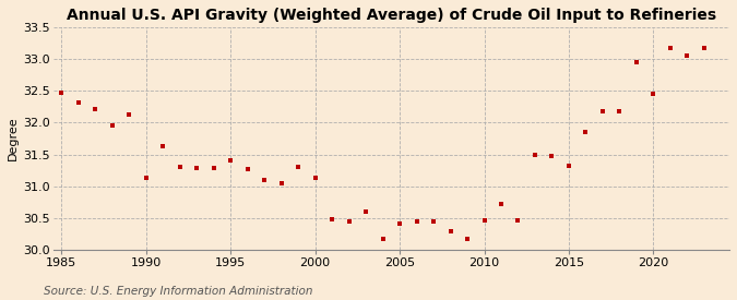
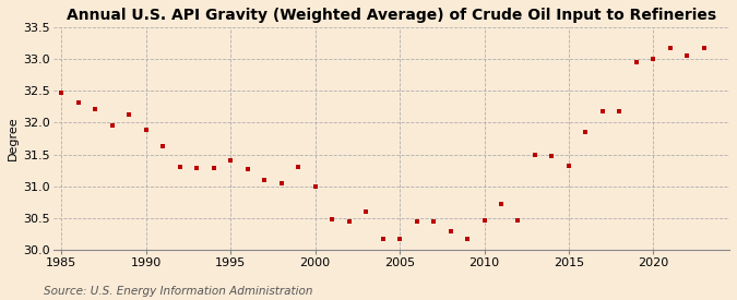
1990: 31.14 -> 31.88
2000: 31.14 -> 31.00
2005: 30.42 -> 30.18
2020: 32.46 -> 33.00
